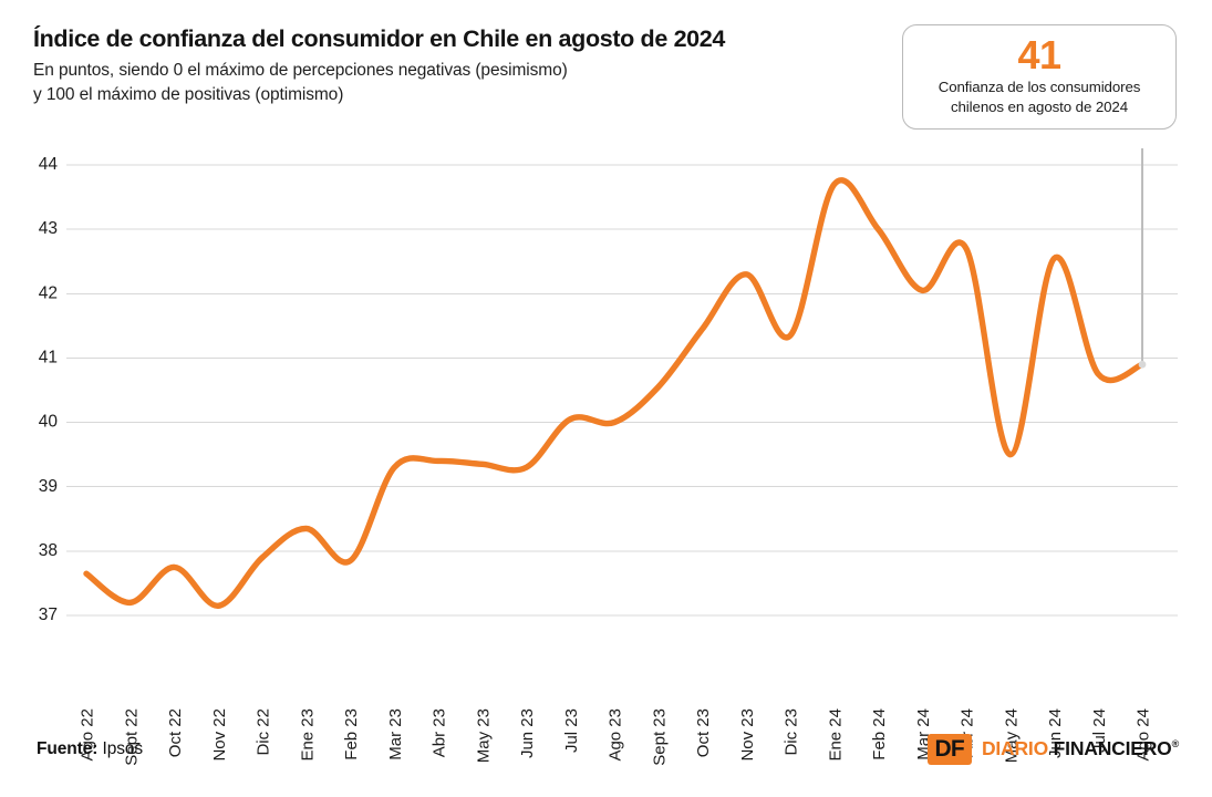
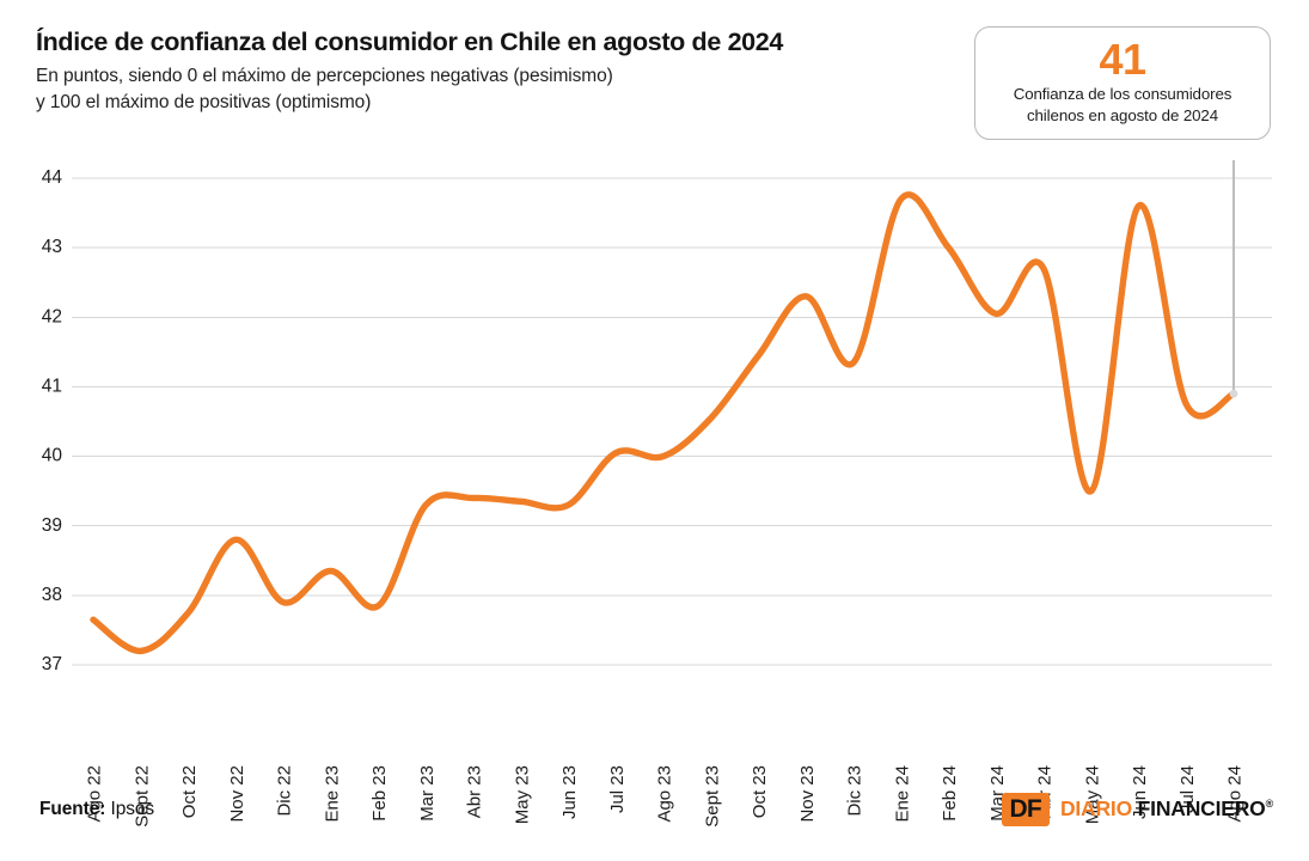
Nov 22: 37.1 -> 38.8
Jun 24: 42.5 -> 43.6
